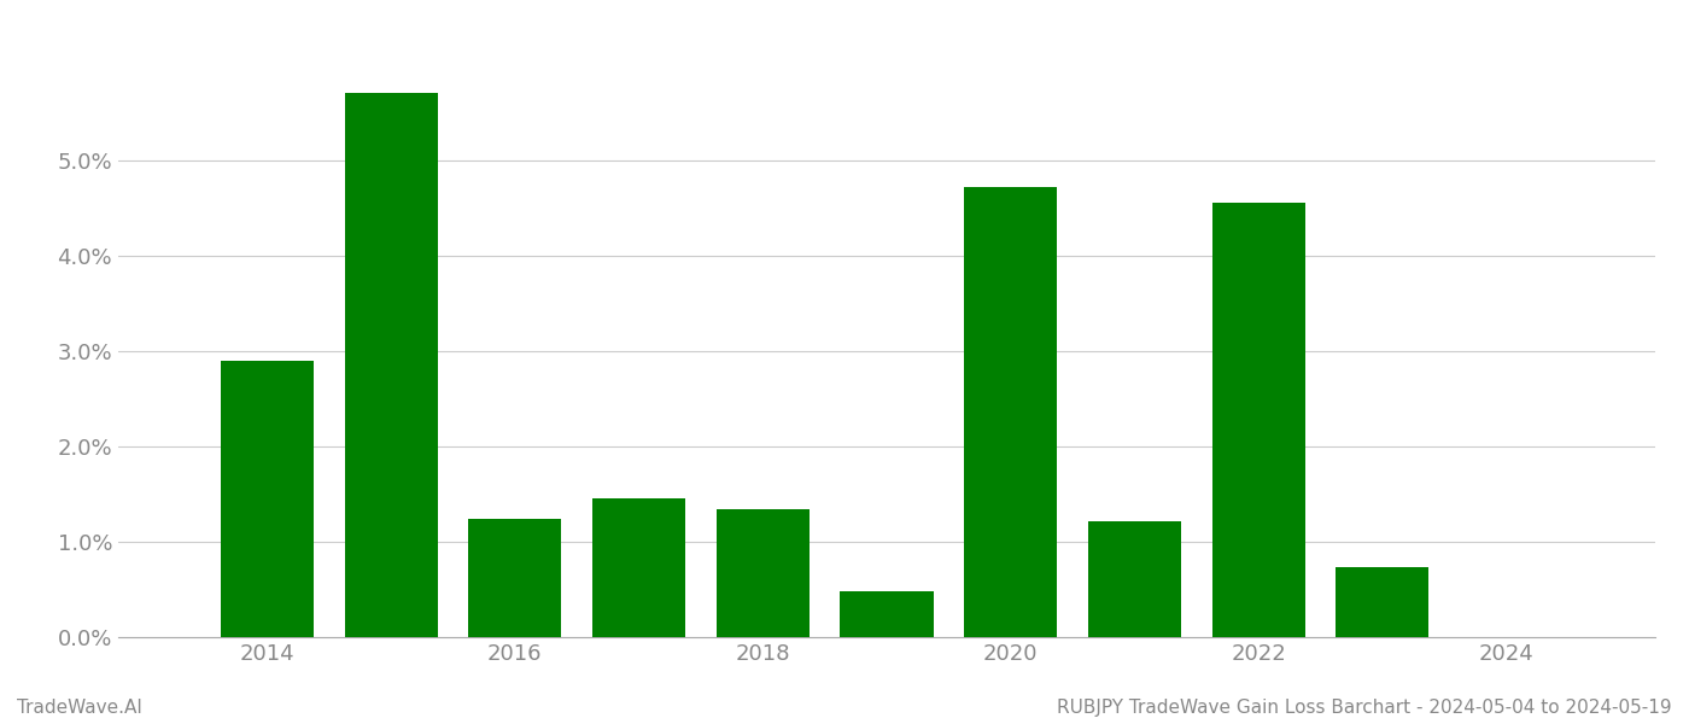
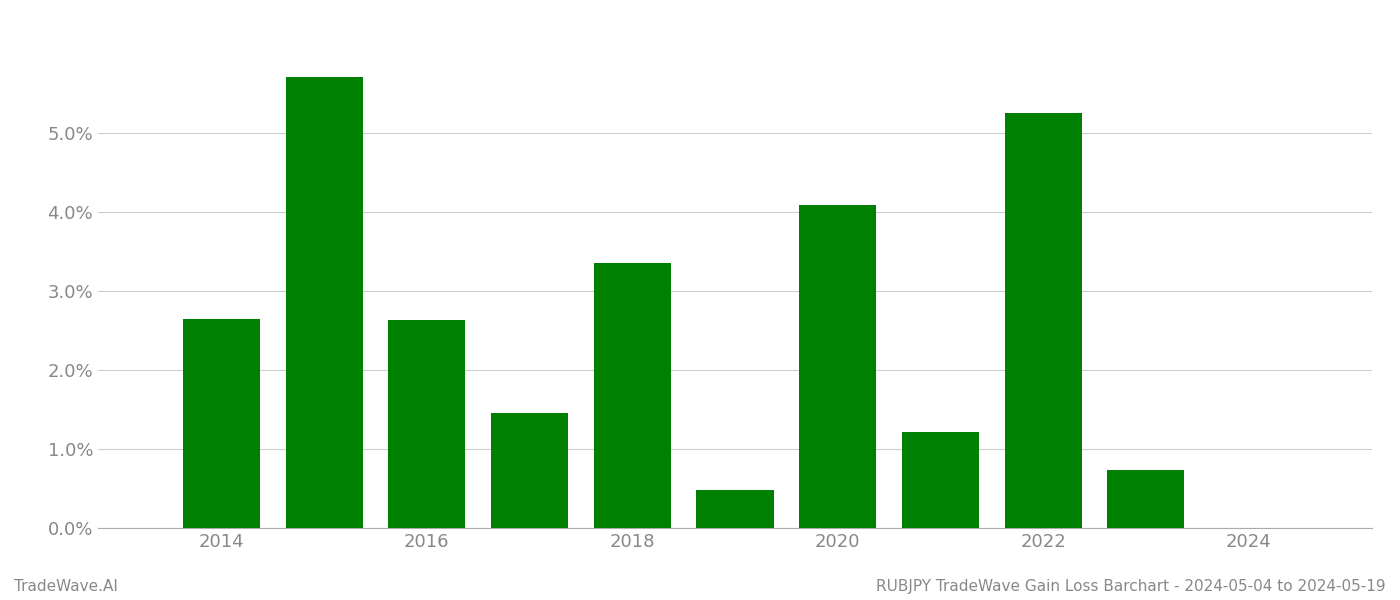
2014: 2.90% -> 2.65%
2016: 1.24% -> 2.63%
2018: 1.34% -> 3.35%
2020: 4.72% -> 4.08%
2022: 4.56% -> 5.25%
